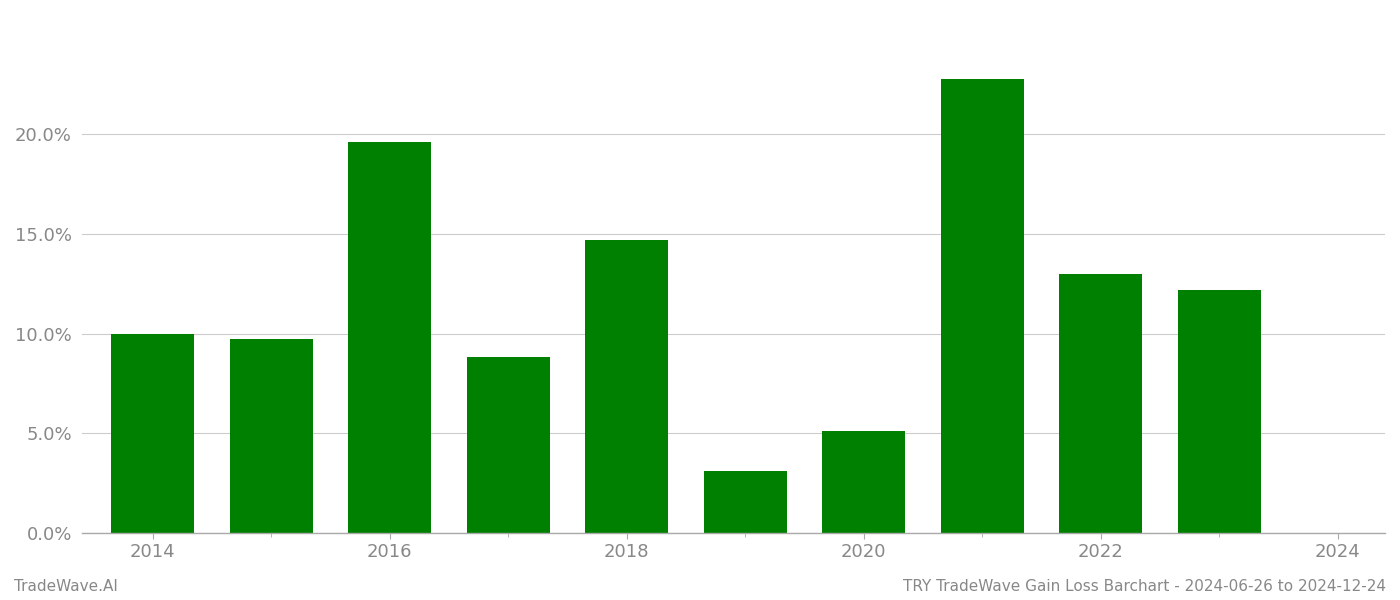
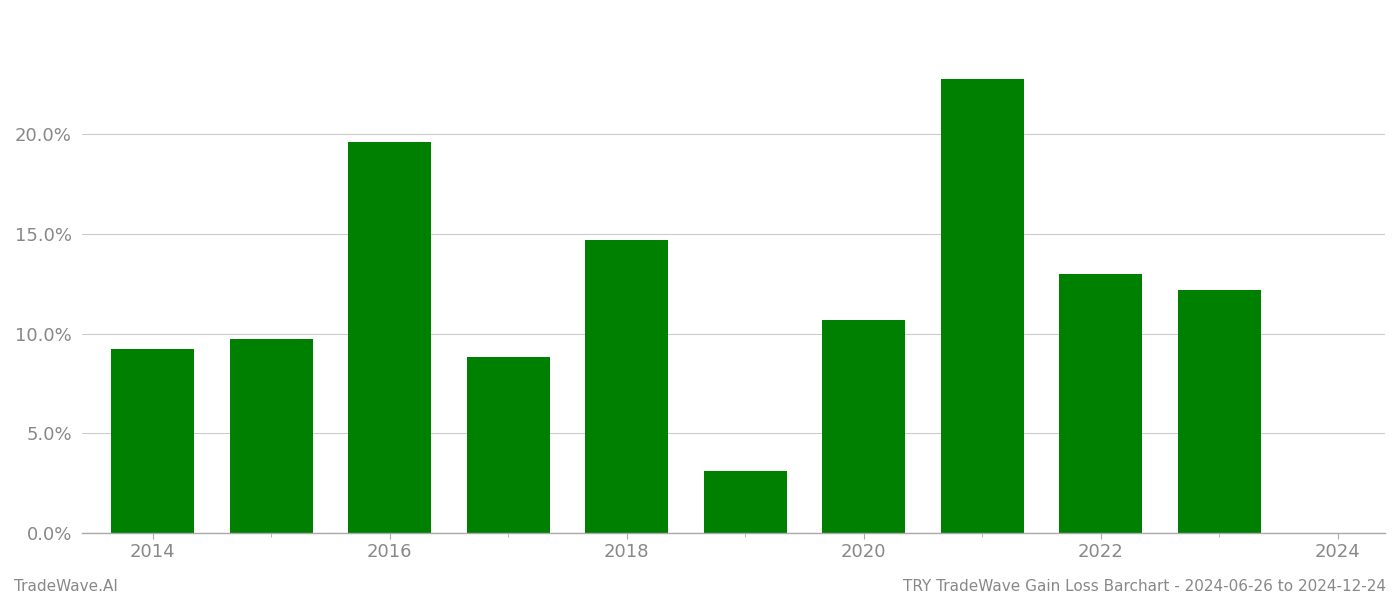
2014: 10.0% -> 9.2%
2020: 5.1% -> 10.7%
